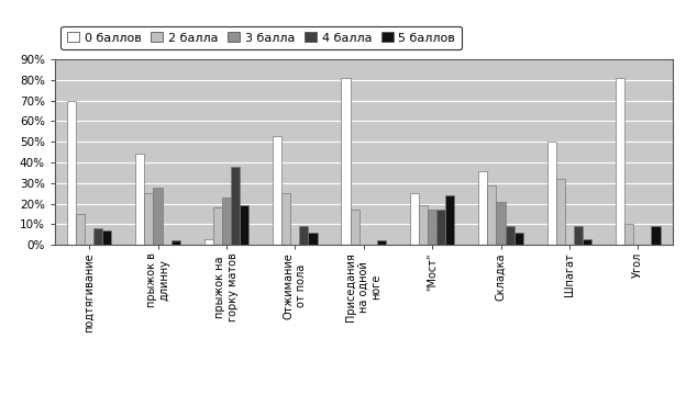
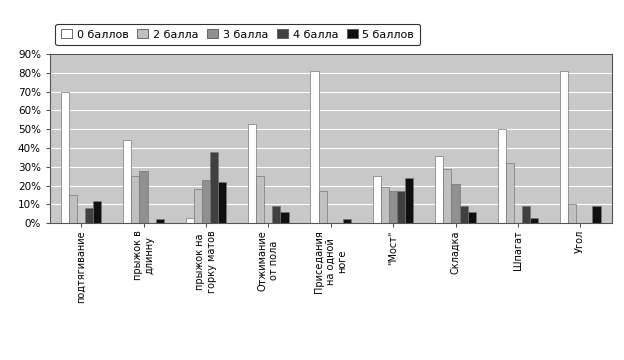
5 баллов/подтягивание: 7% -> 12%
5 баллов/прыжок на горку матов: 19% -> 22%
